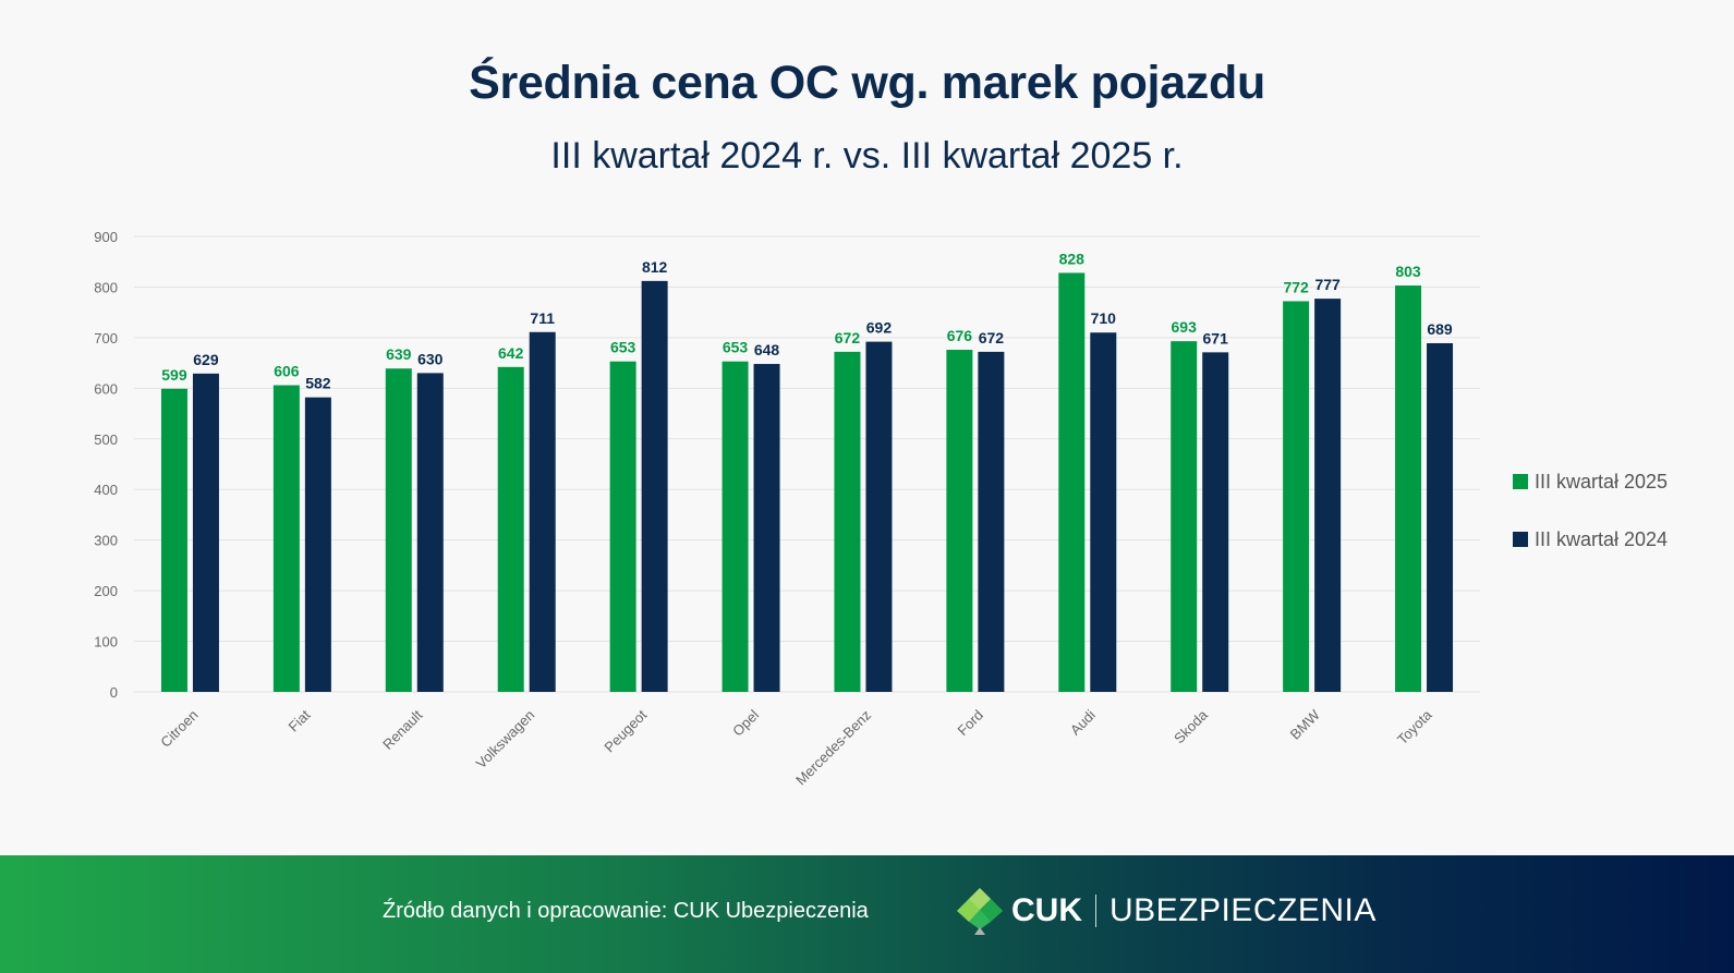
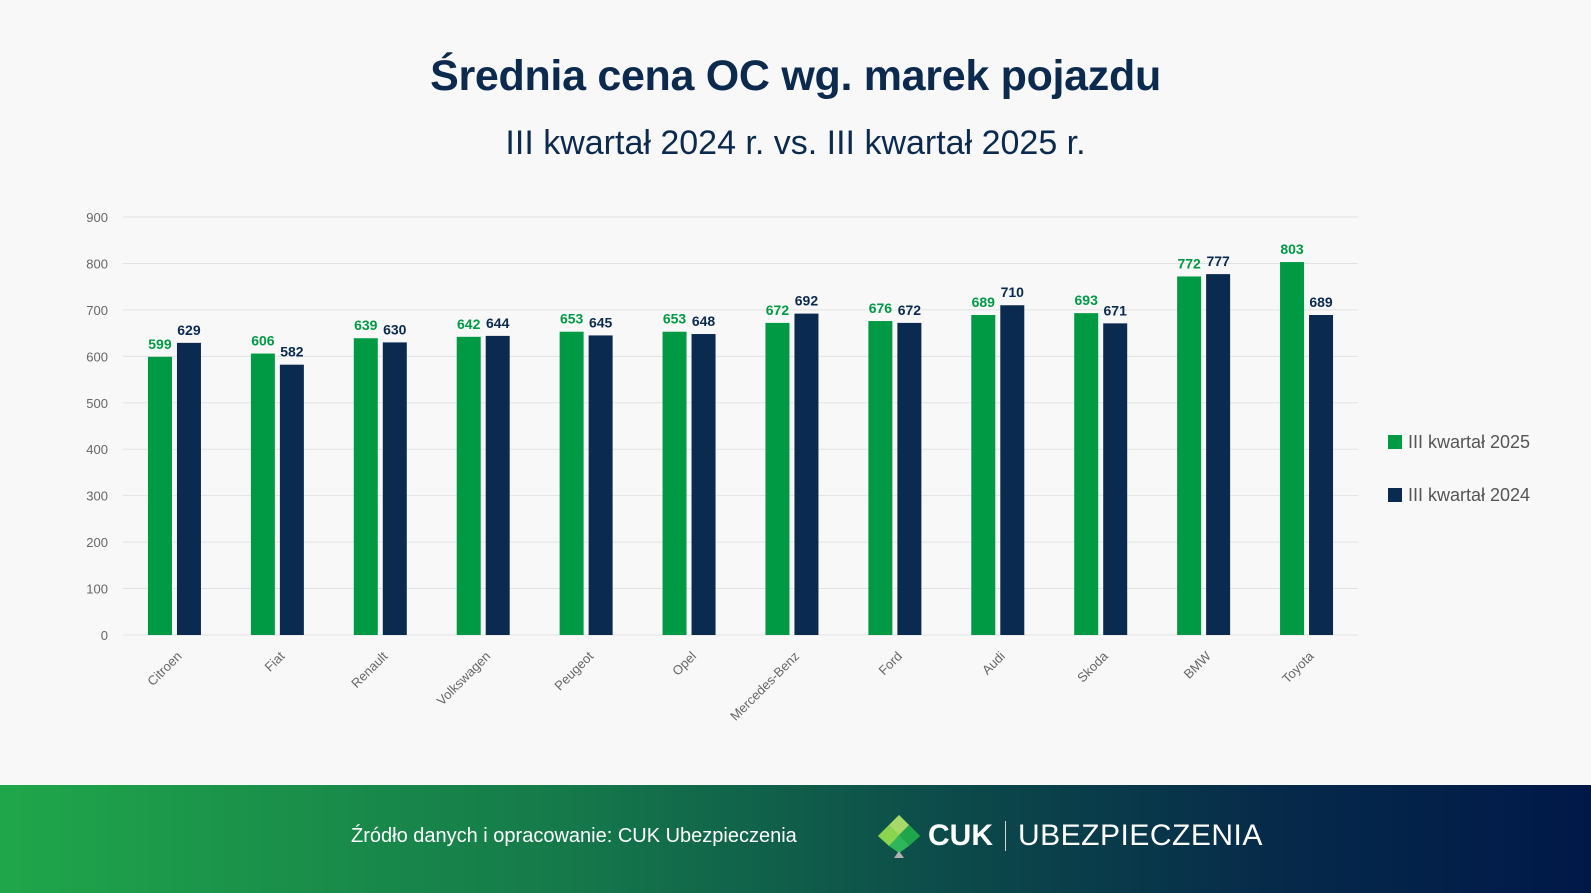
III kwartał 2024/Volkswagen: 711 -> 644
III kwartał 2024/Peugeot: 812 -> 645
III kwartał 2025/Audi: 828 -> 689
